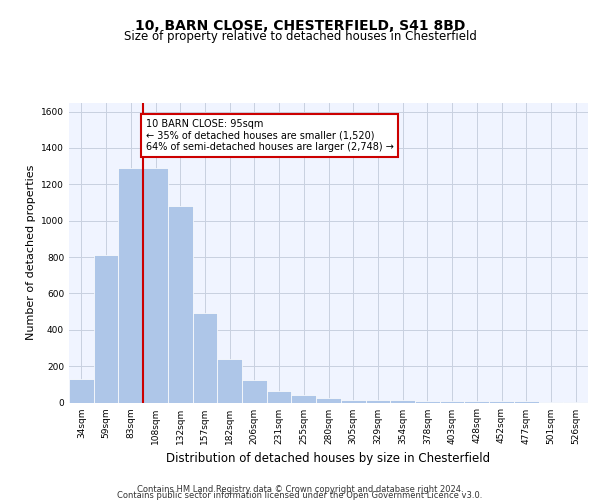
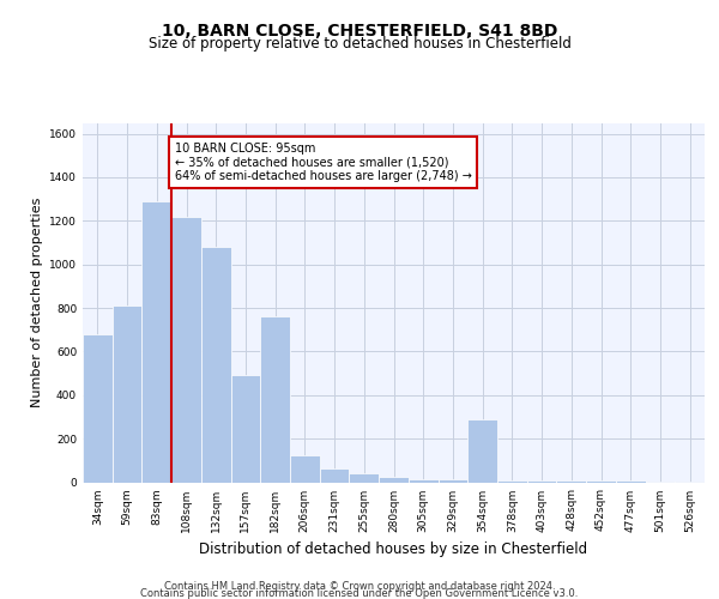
34sqm: 130 -> 680
108sqm: 1290 -> 1220
182sqm: 240 -> 760
354sqm: 20 -> 290
